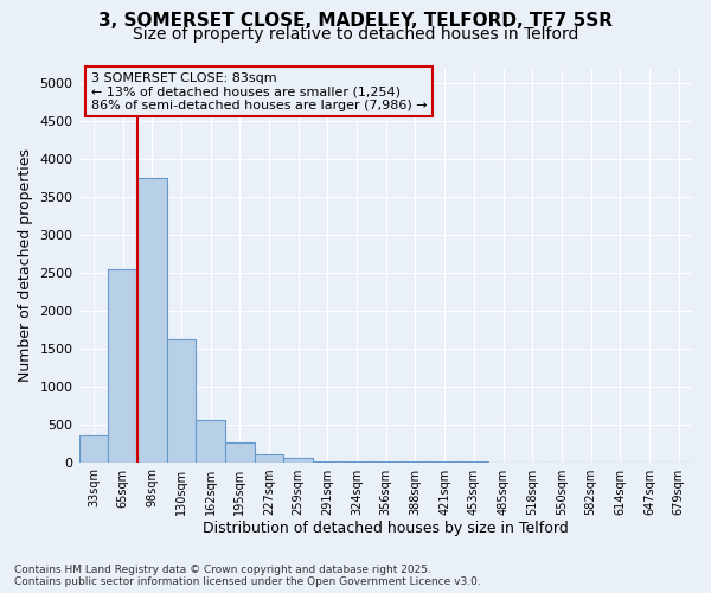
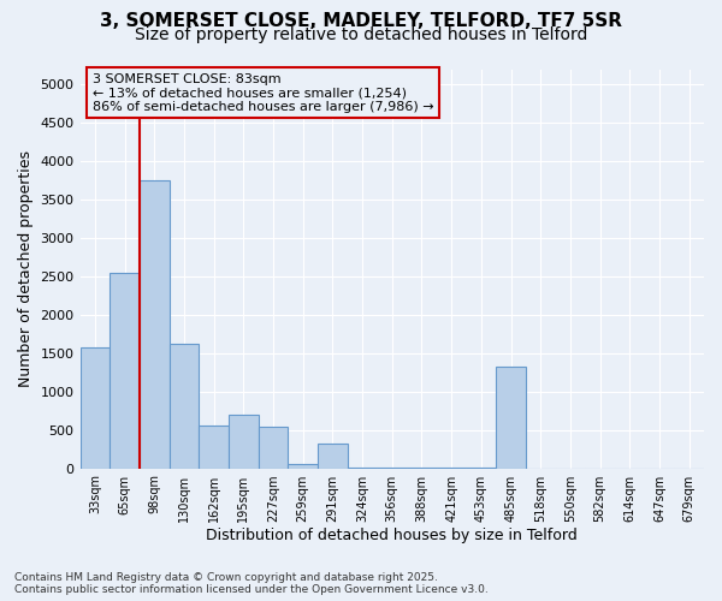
33sqm: 350 -> 1580
195sqm: 260 -> 700
227sqm: 110 -> 540
291sqm: 10 -> 320
485sqm: 0 -> 1320
